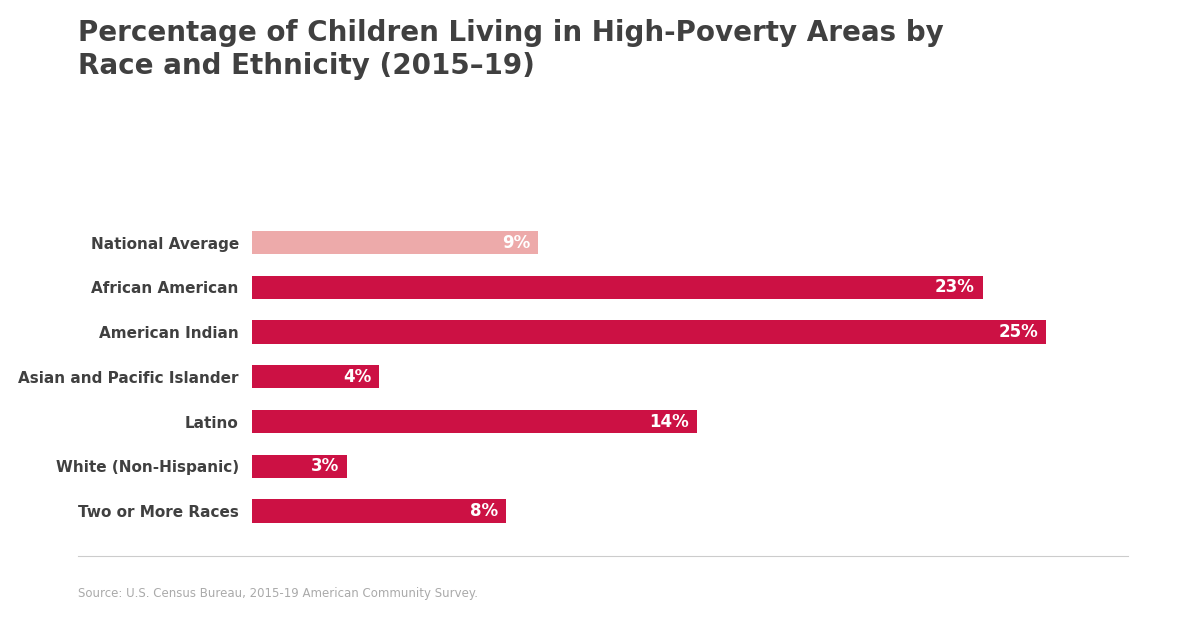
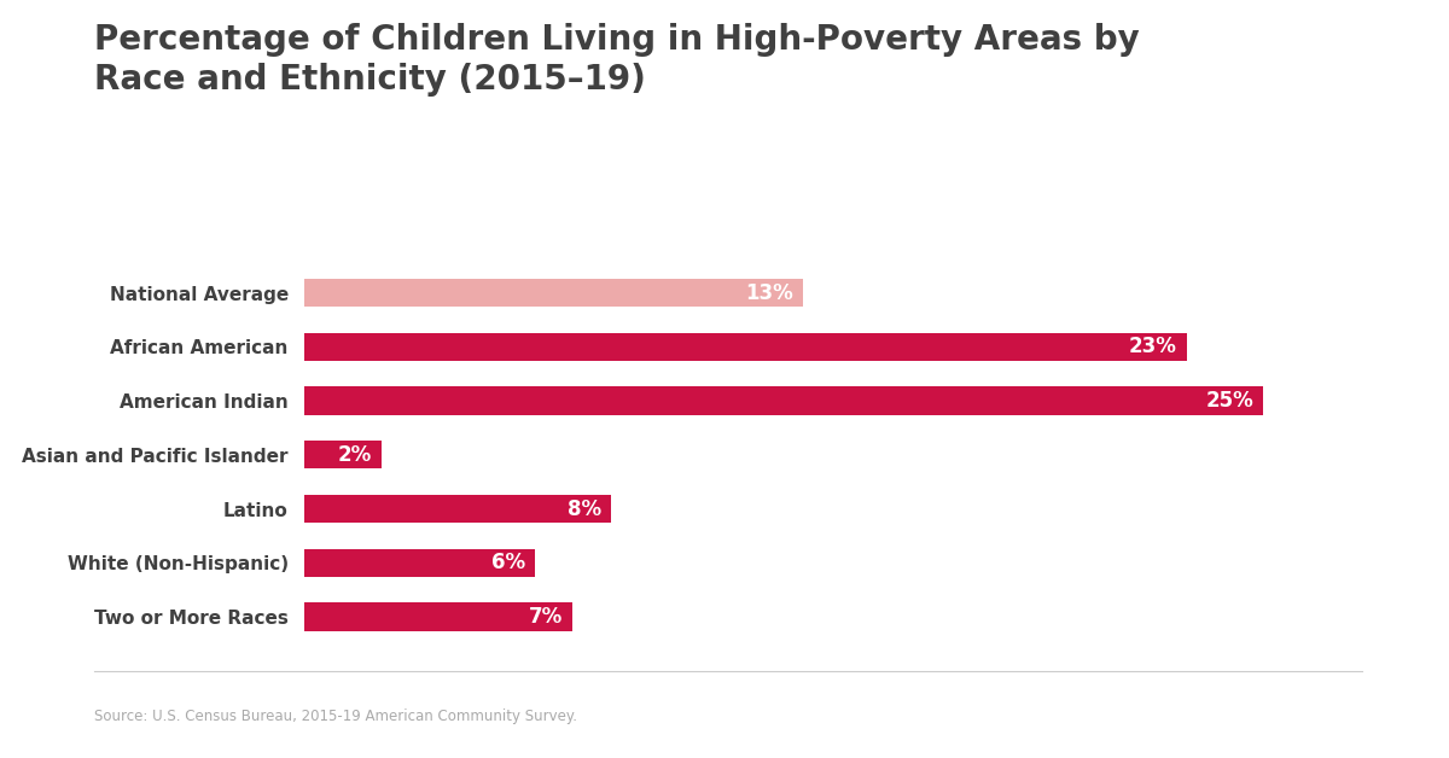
National Average: 9% -> 13%
Asian and Pacific Islander: 4% -> 2%
Latino: 14% -> 8%
White (Non-Hispanic): 3% -> 6%
Two or More Races: 8% -> 7%
